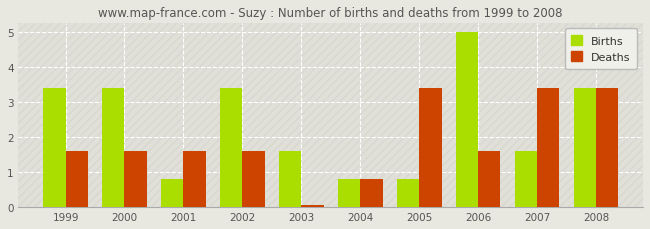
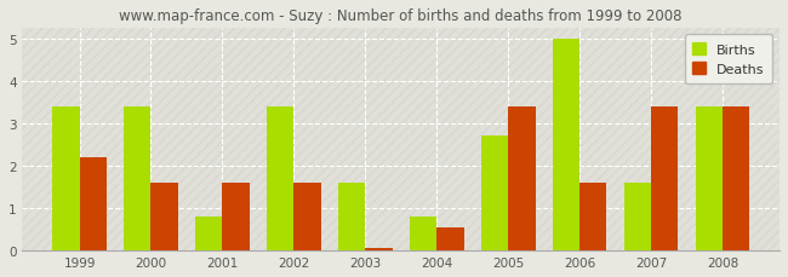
Deaths/1999: 1.60 -> 2.20
Deaths/2004: 0.80 -> 0.55
Births/2005: 0.8 -> 2.7
